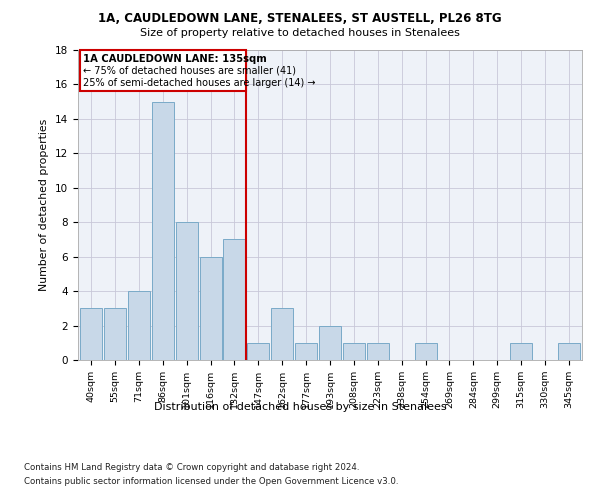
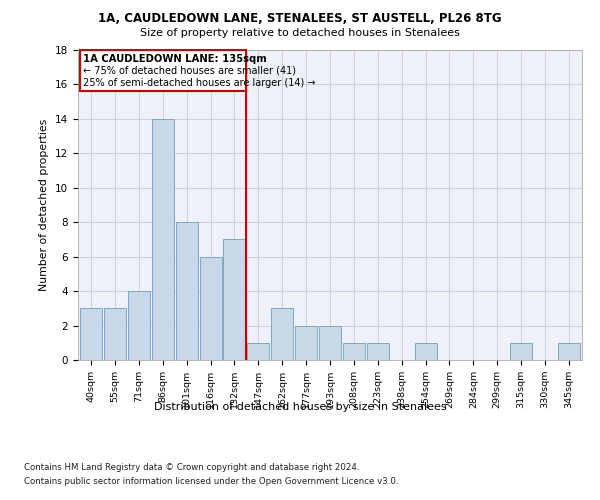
86sqm: 15 -> 14
177sqm: 1 -> 2
